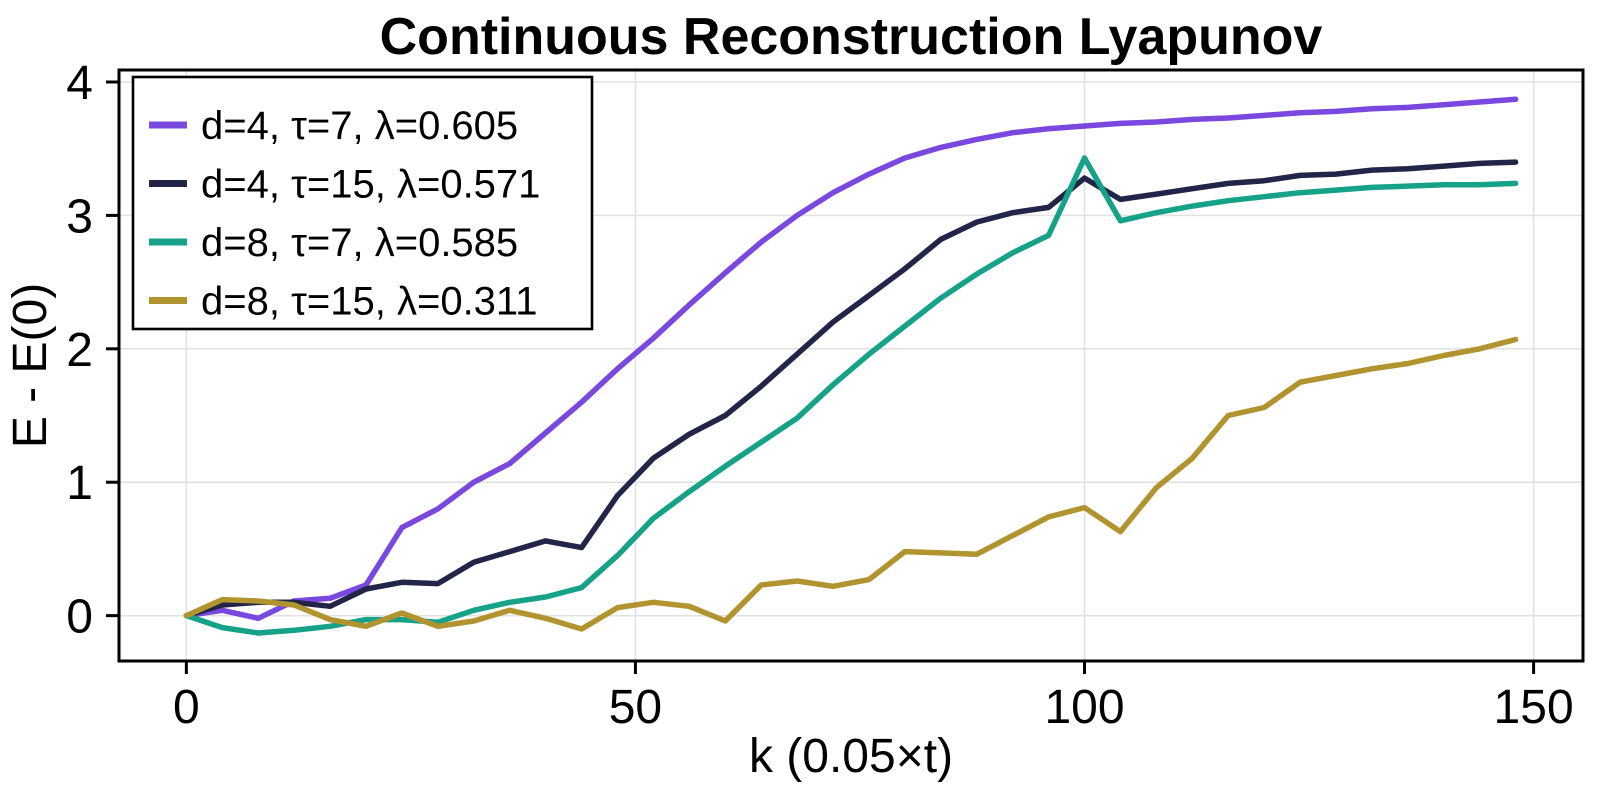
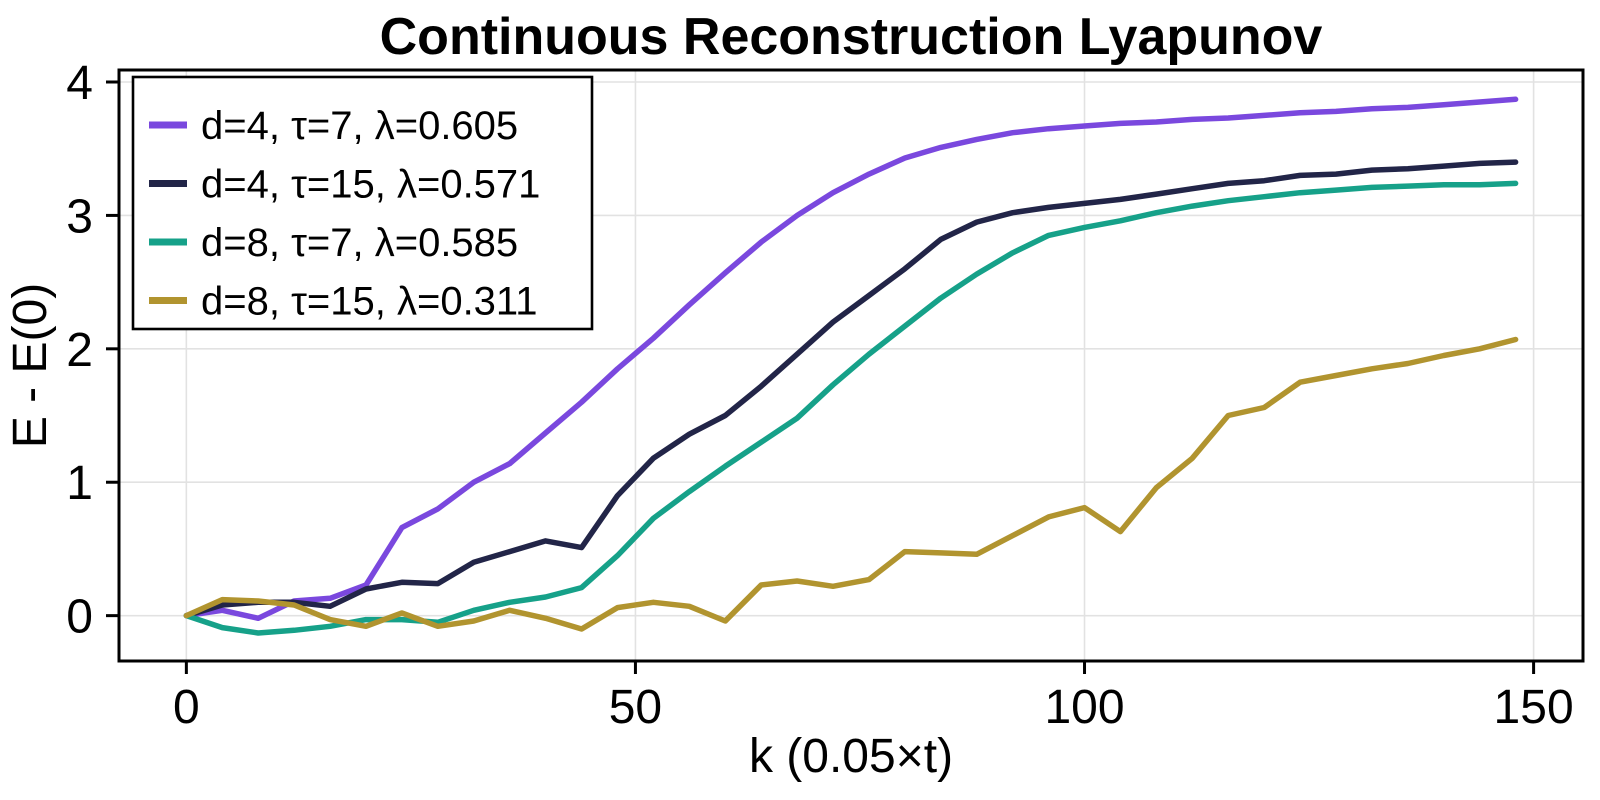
d=4, τ=15, λ=0.571/100: 3.28 -> 3.09
d=8, τ=7, λ=0.585/100: 3.43 -> 2.91
